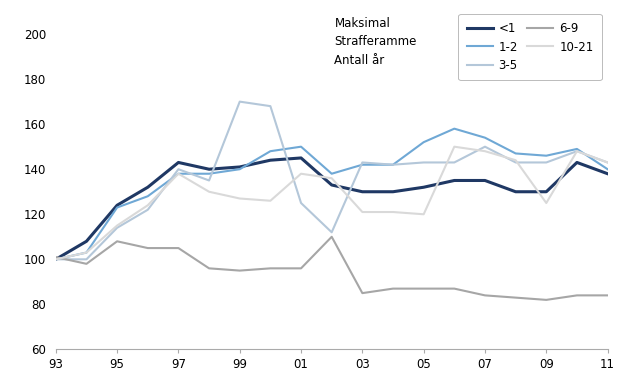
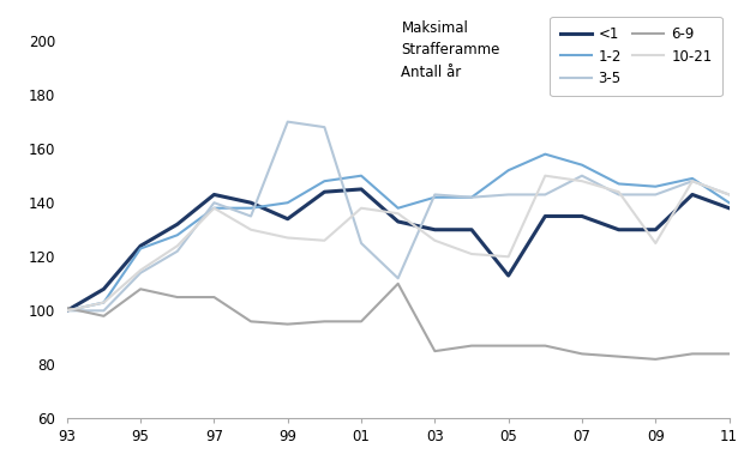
<1/99: 141 -> 134
10-21/03: 121 -> 126
<1/05: 132 -> 113
